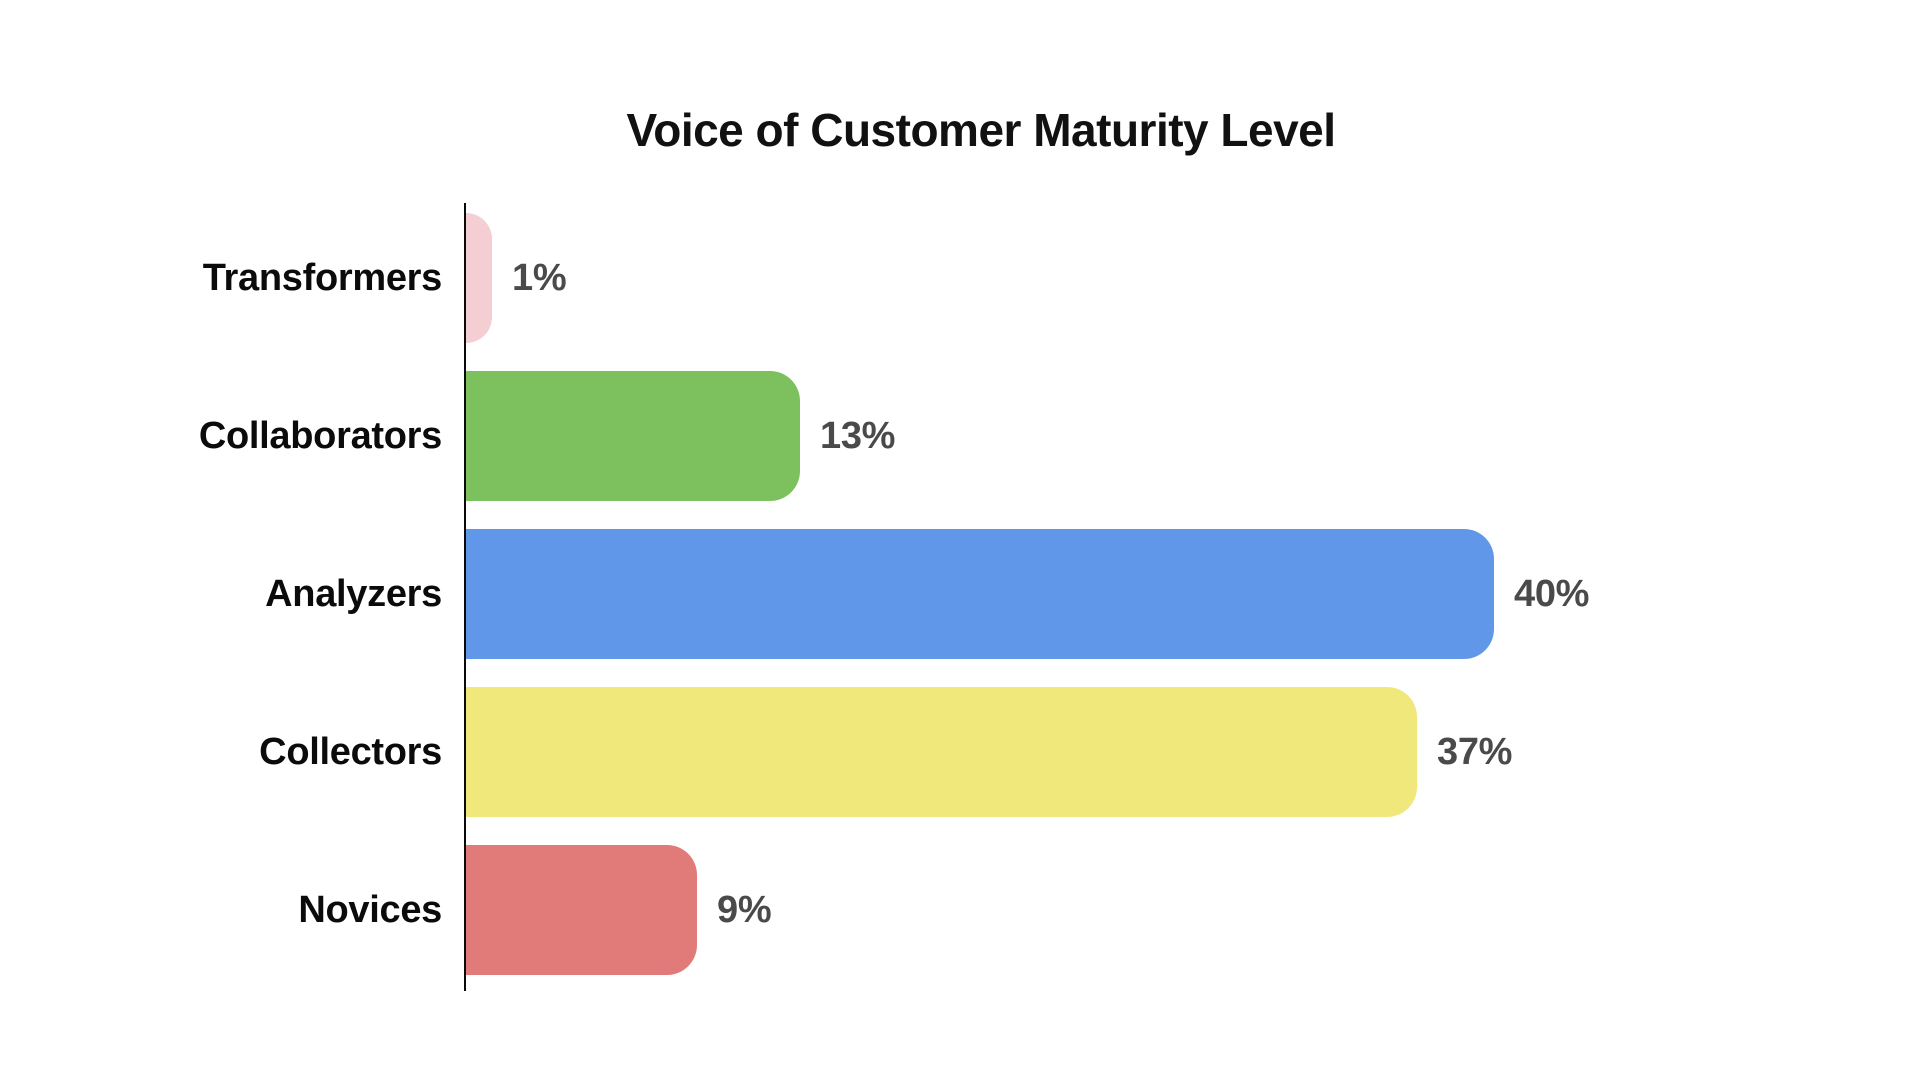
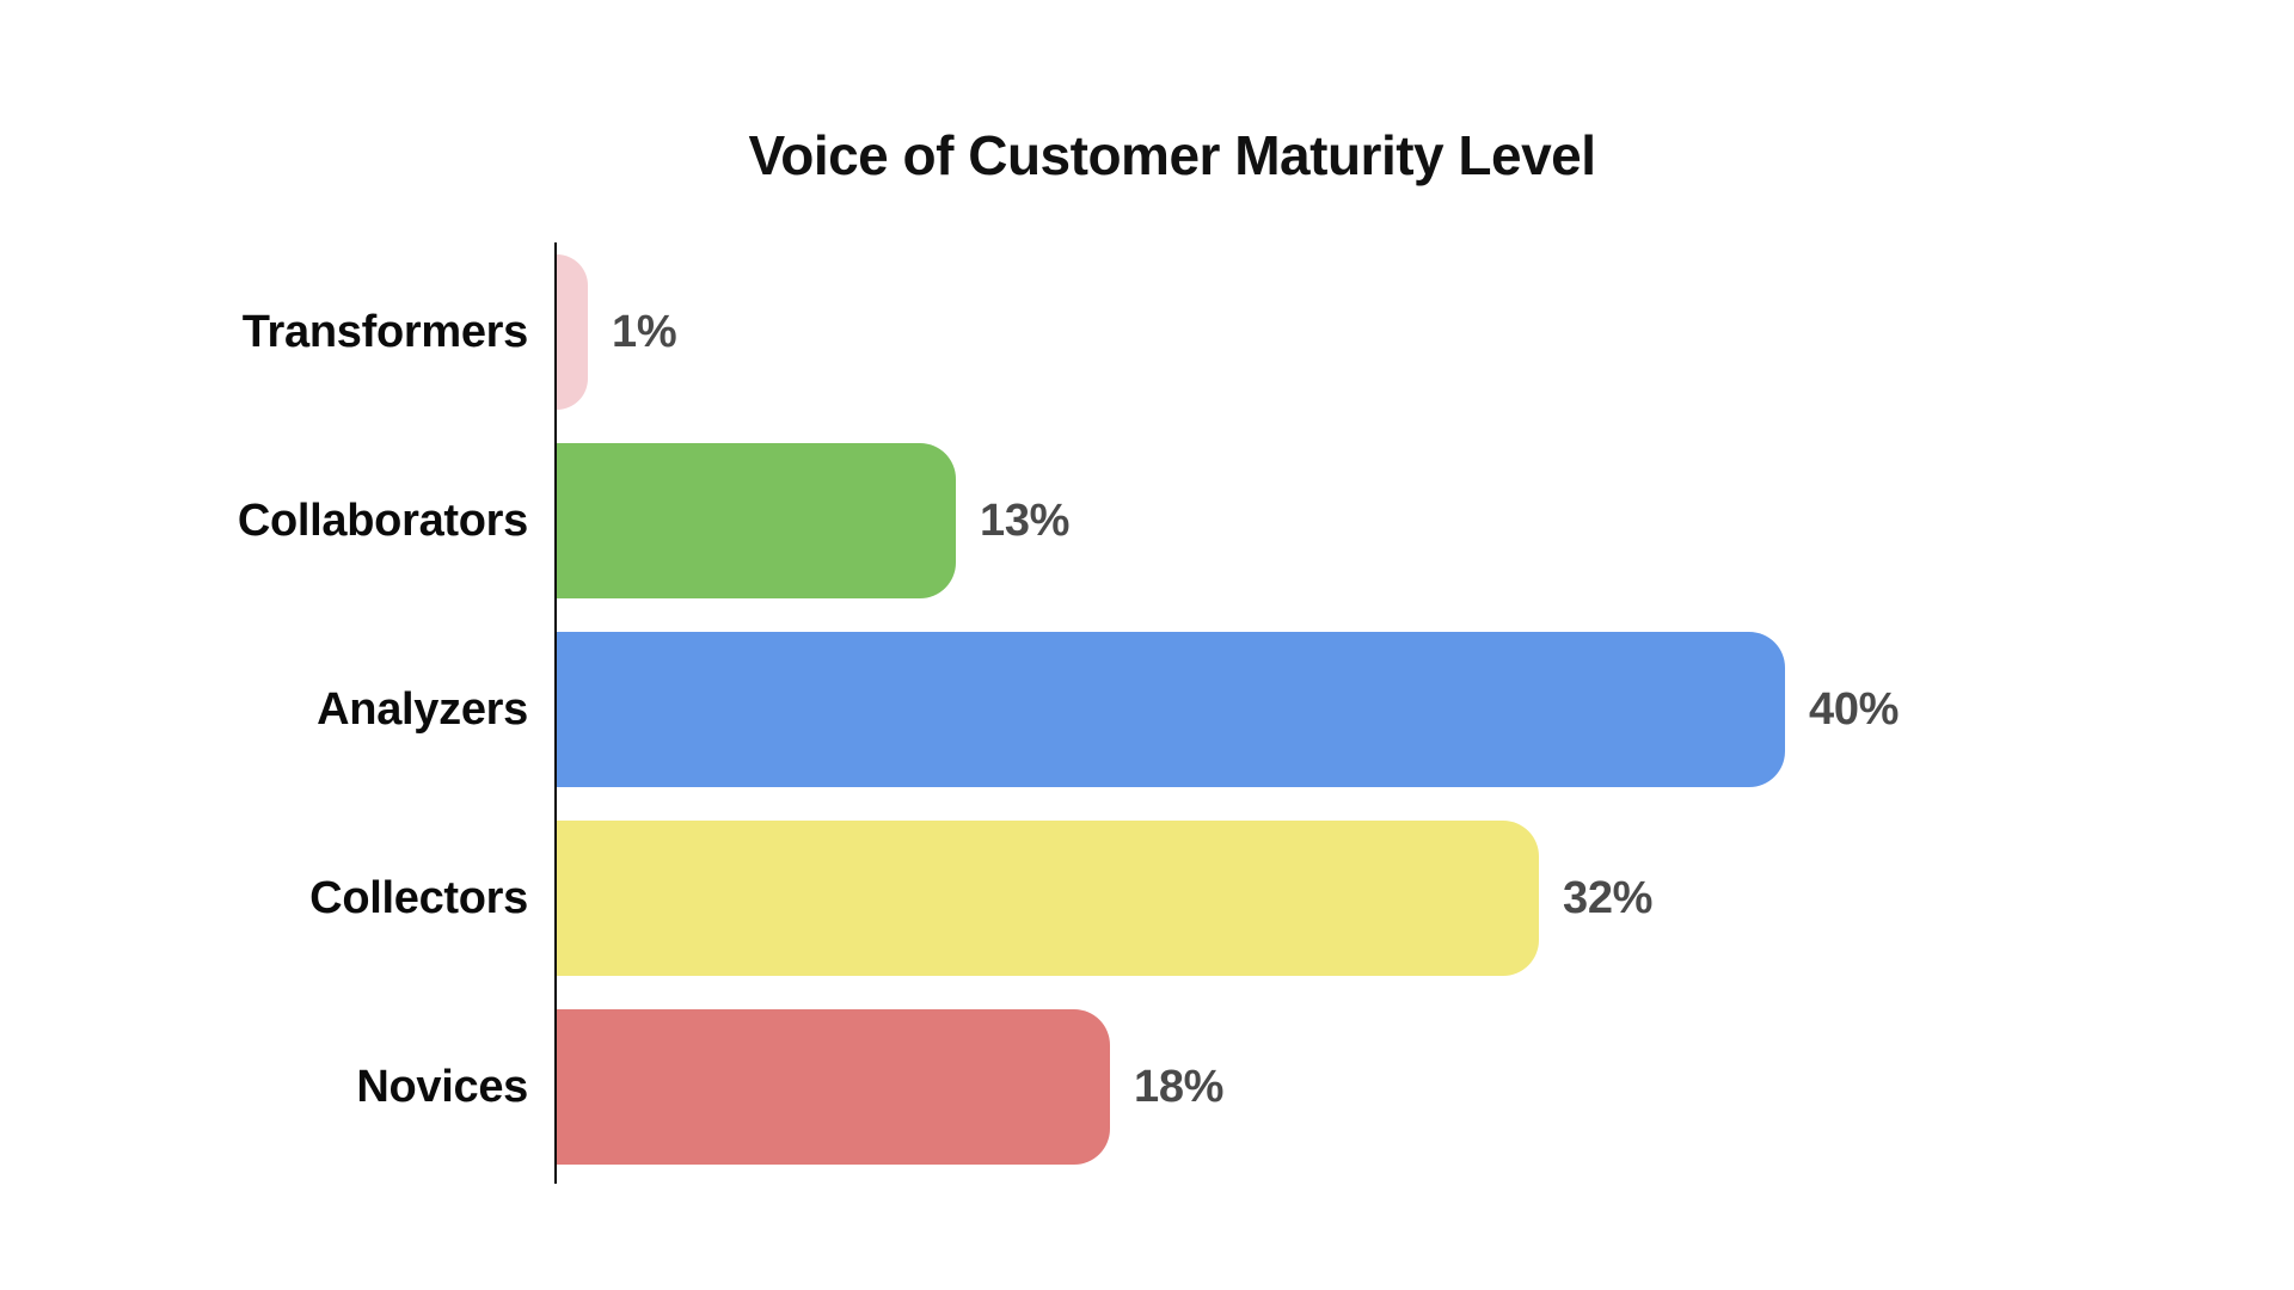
Collectors: 37% -> 32%
Novices: 9% -> 18%
